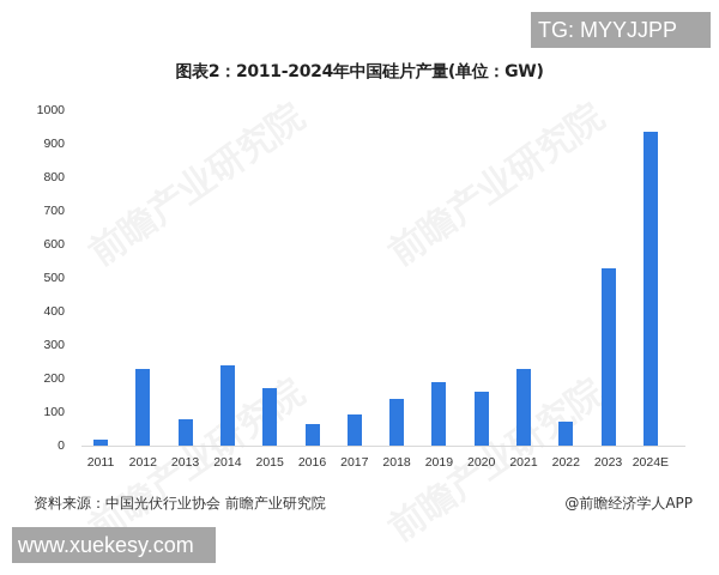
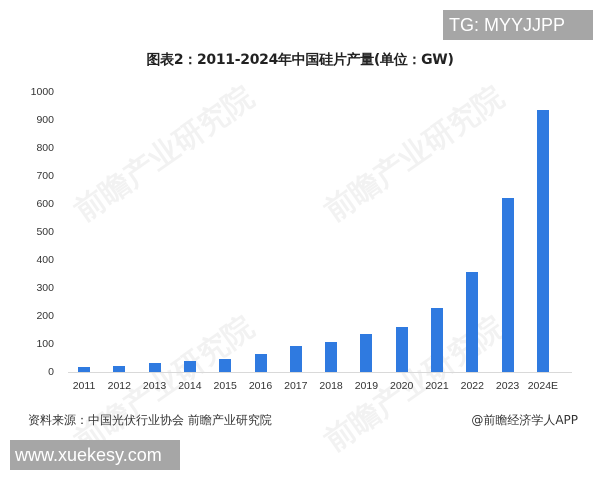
2012: 230 -> 20
2013: 80 -> 30
2014: 240 -> 40
2015: 170 -> 50
2018: 140 -> 110
2019: 190 -> 130
2022: 70 -> 360
2023: 530 -> 620
